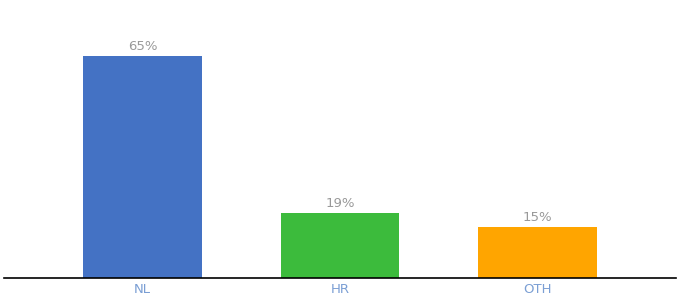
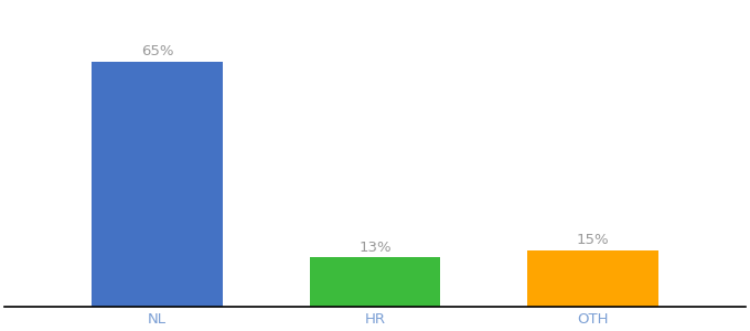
HR: 19% -> 13%
